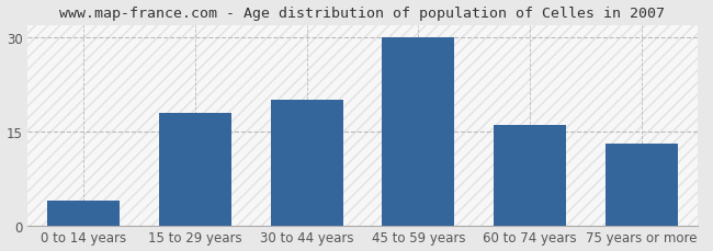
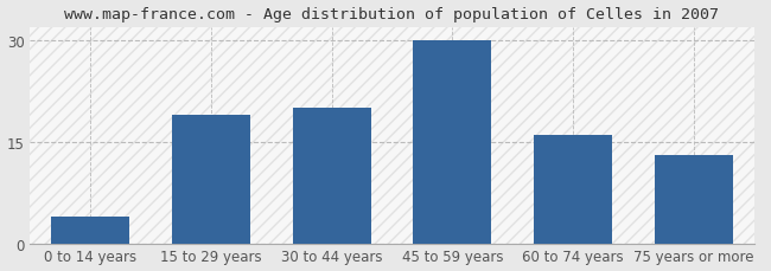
15 to 29 years: 18 -> 19
